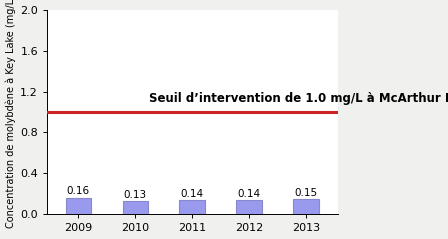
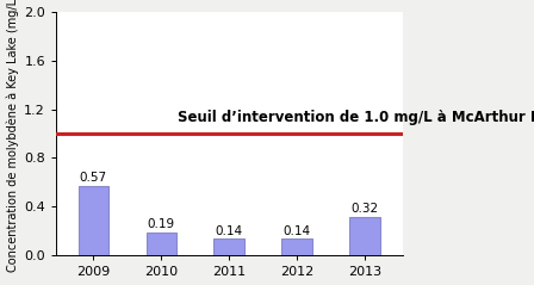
2009: 0.16 -> 0.57
2010: 0.13 -> 0.19
2013: 0.15 -> 0.32
